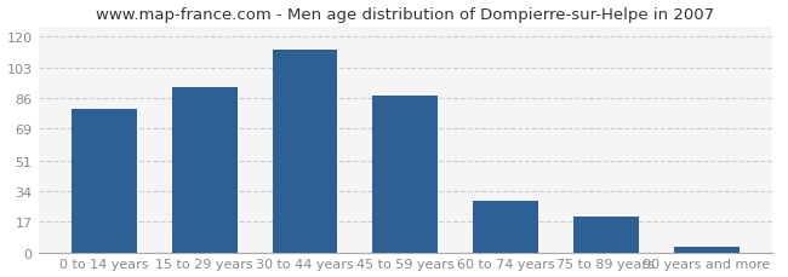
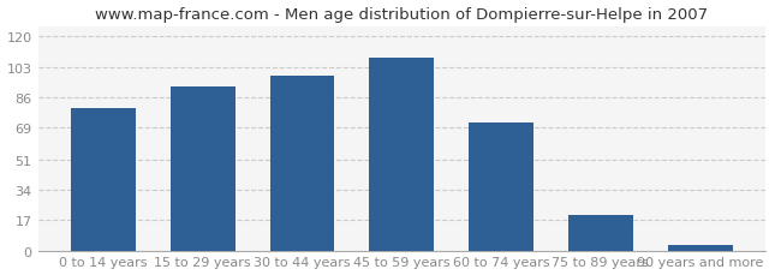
30 to 44 years: 113 -> 98
45 to 59 years: 87 -> 108
60 to 74 years: 29 -> 72
